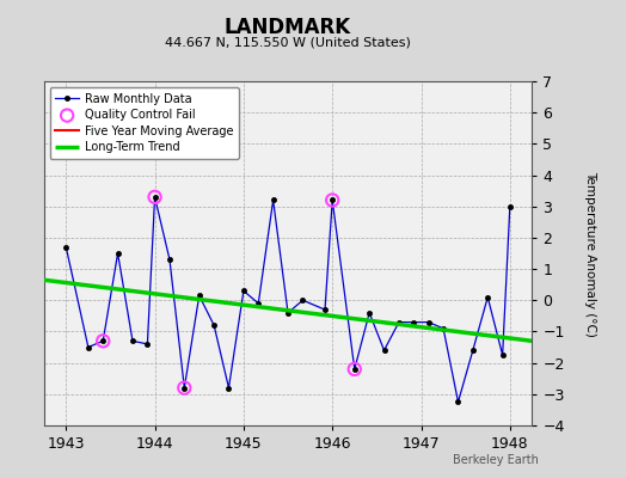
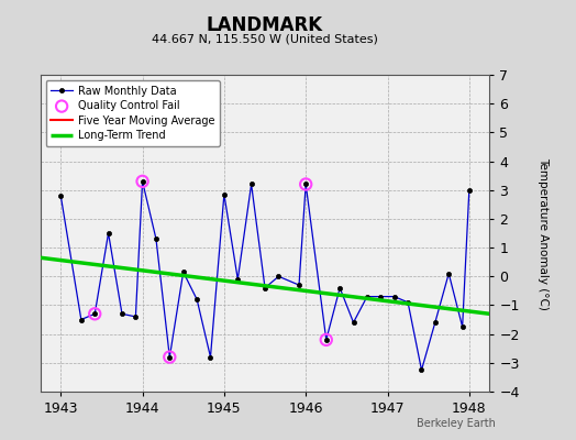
Raw Monthly Data/1943: 1.70 -> 2.80
Raw Monthly Data/1945: 0.30 -> 2.85
